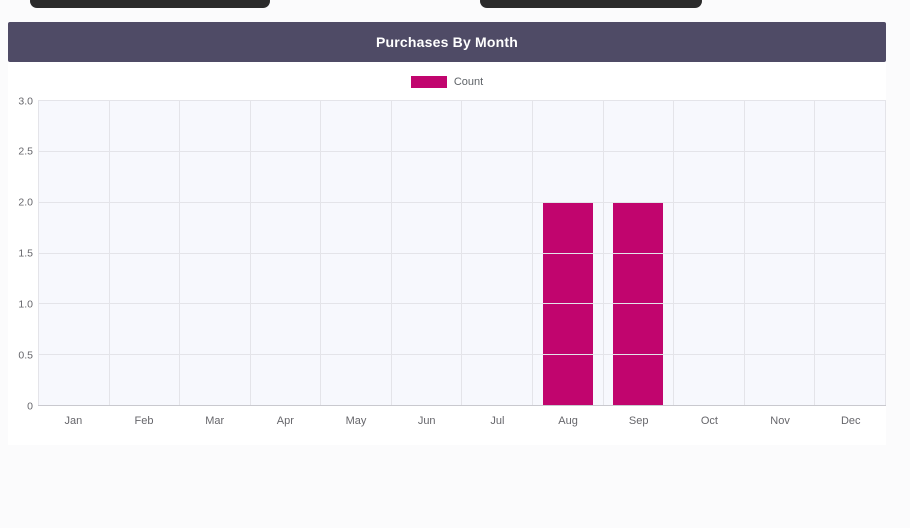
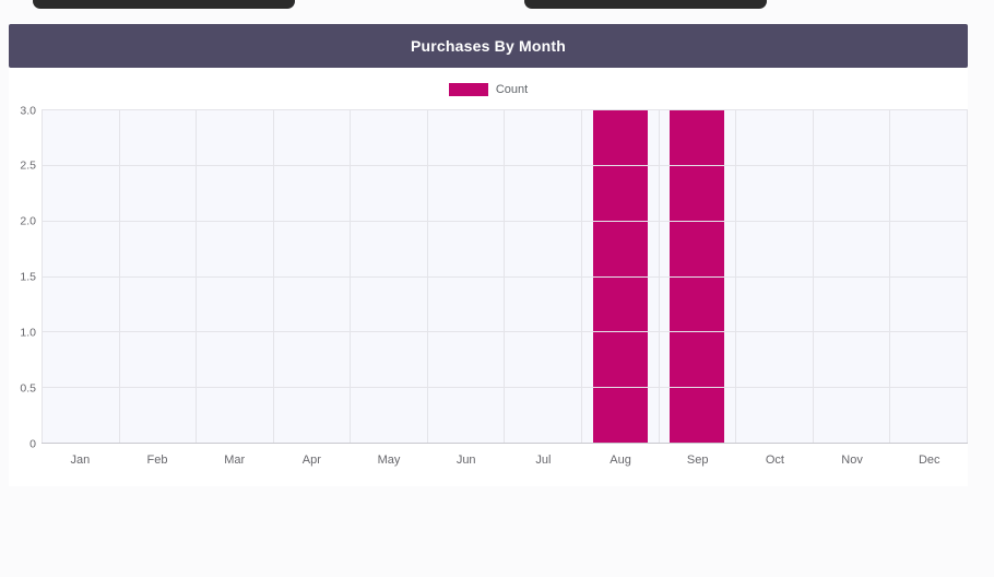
Aug: 2 -> 3
Sep: 2 -> 3
